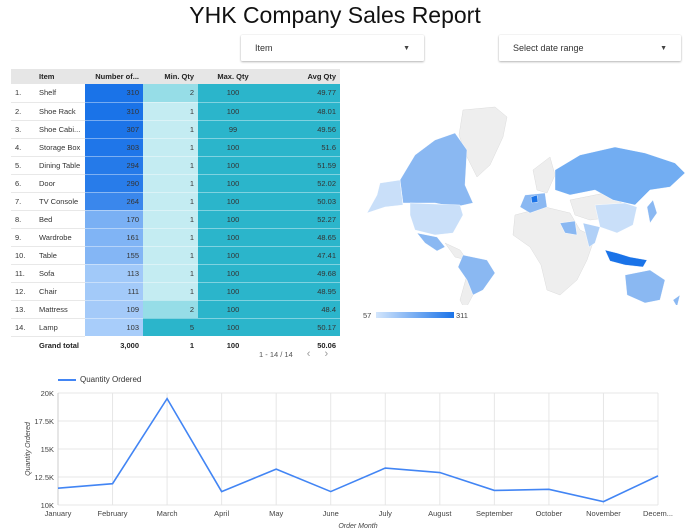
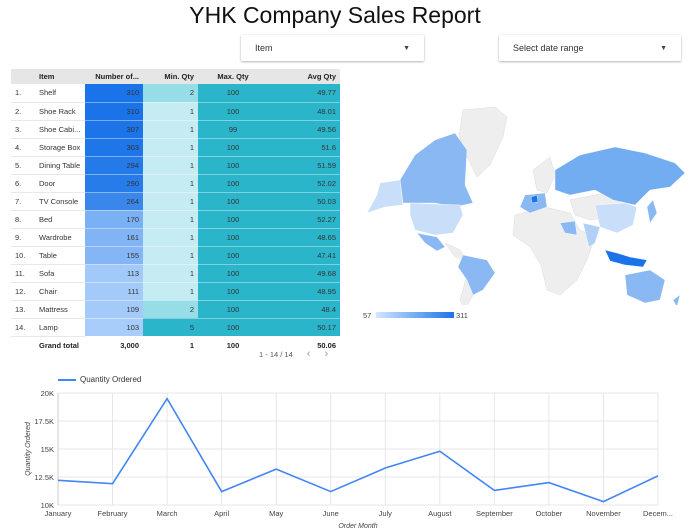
January: 11.5K -> 12.2K
August: 12.9K -> 14.8K
October: 11.4K -> 12.0K
